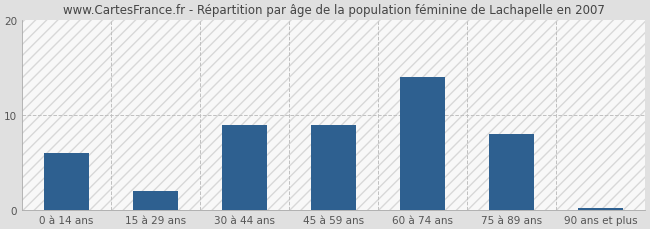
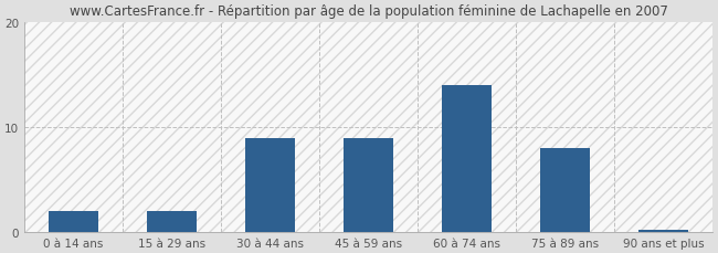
0 à 14 ans: 6.0 -> 2.0
